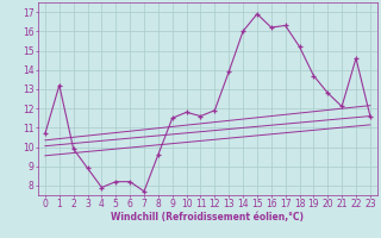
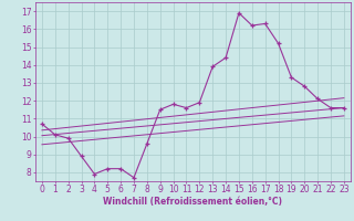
1: 13.2 -> 10.1
14: 16.0 -> 14.4
19: 13.7 -> 13.3
22: 14.6 -> 11.6
